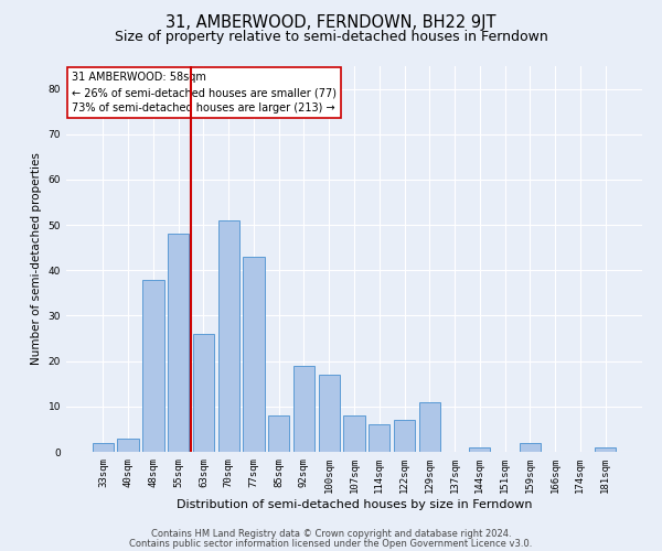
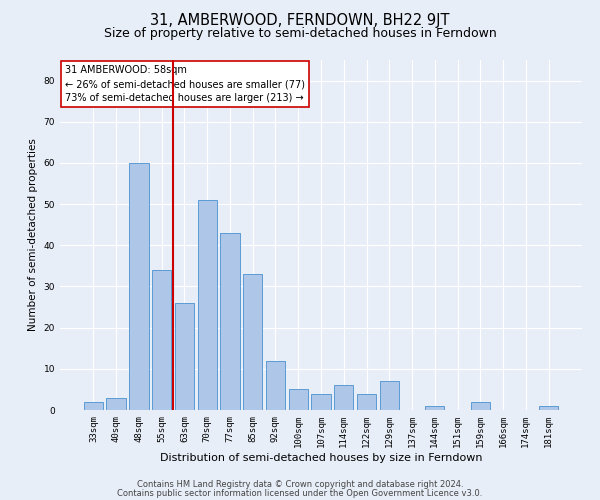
48sqm: 38 -> 60
55sqm: 48 -> 34
85sqm: 8 -> 33
92sqm: 19 -> 12
100sqm: 17 -> 5
107sqm: 8 -> 4
122sqm: 7 -> 4
129sqm: 11 -> 7
